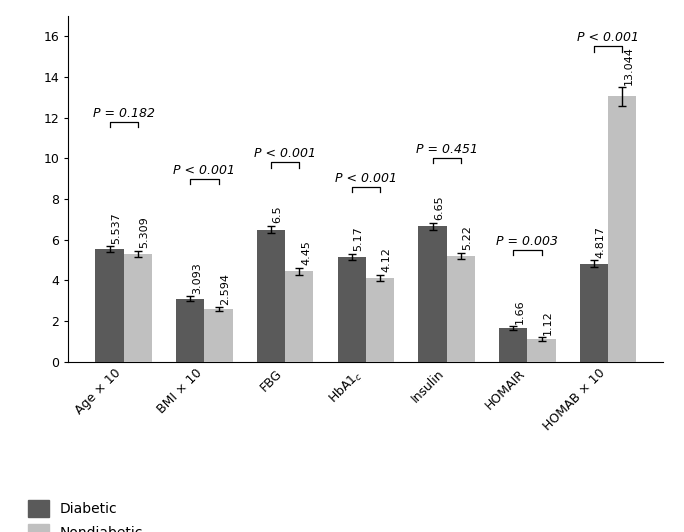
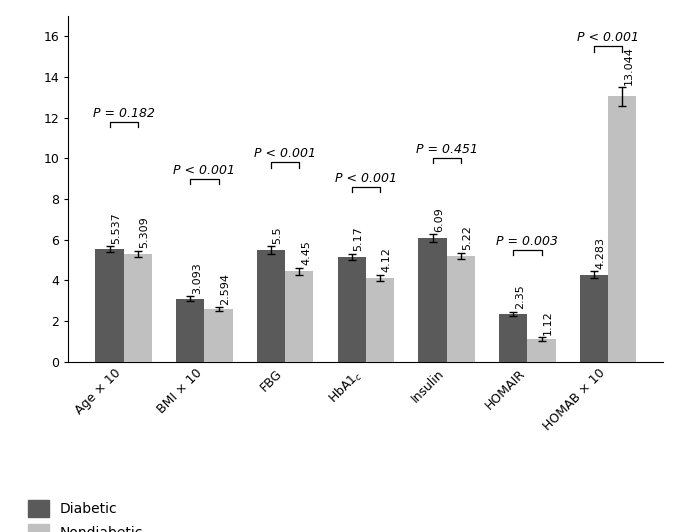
Diabetic/FBG: 6.5 -> 5.5
Diabetic/Insulin: 6.65 -> 6.09
Diabetic/HOMAIR: 1.66 -> 2.35
Diabetic/HOMAB × 10: 4.817 -> 4.283
